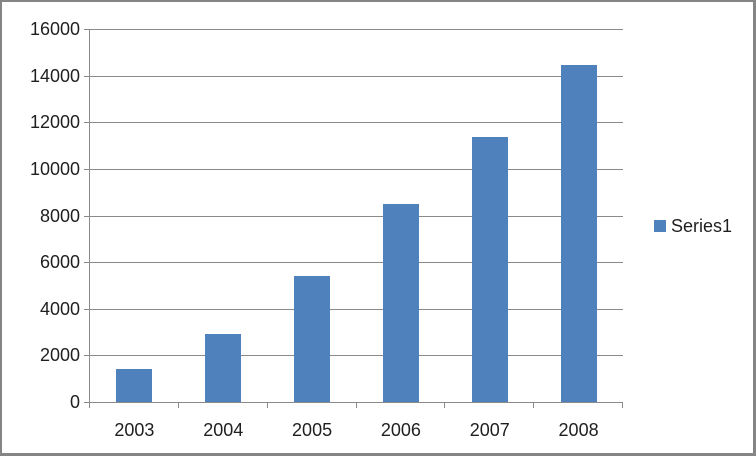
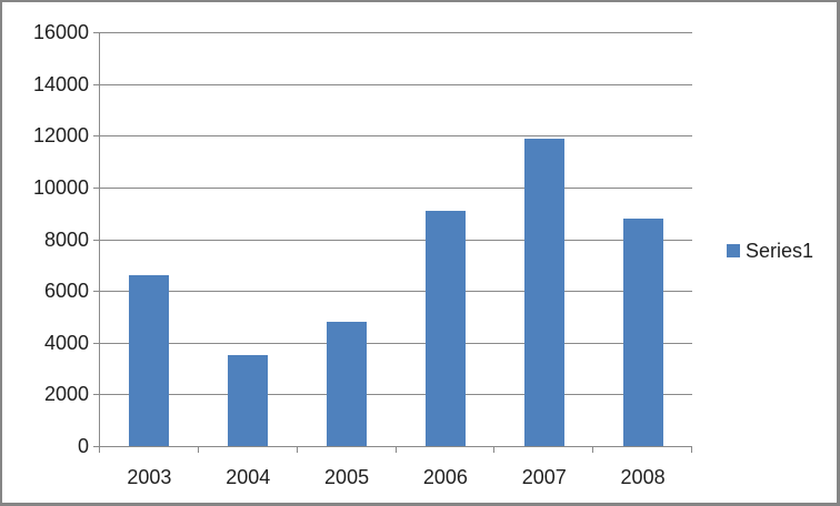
2003: 1400 -> 6600
2004: 2900 -> 3500
2005: 5400 -> 4800
2006: 8500 -> 9100
2007: 11400 -> 11900
2008: 14400 -> 8800
